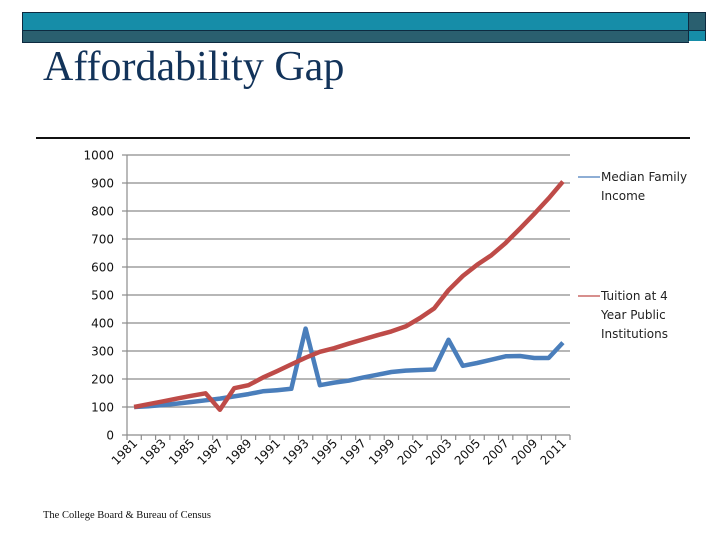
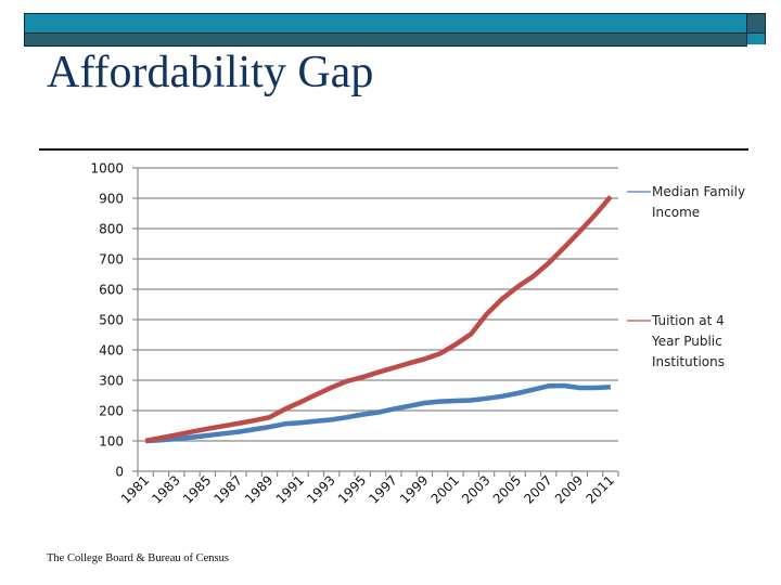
Tuition at 4 Year Public Institutions/1987: 90 -> 160
Median Family Income/1993: 380 -> 170
Median Family Income/2003: 340 -> 240
Median Family Income/2011: 330 -> 280
